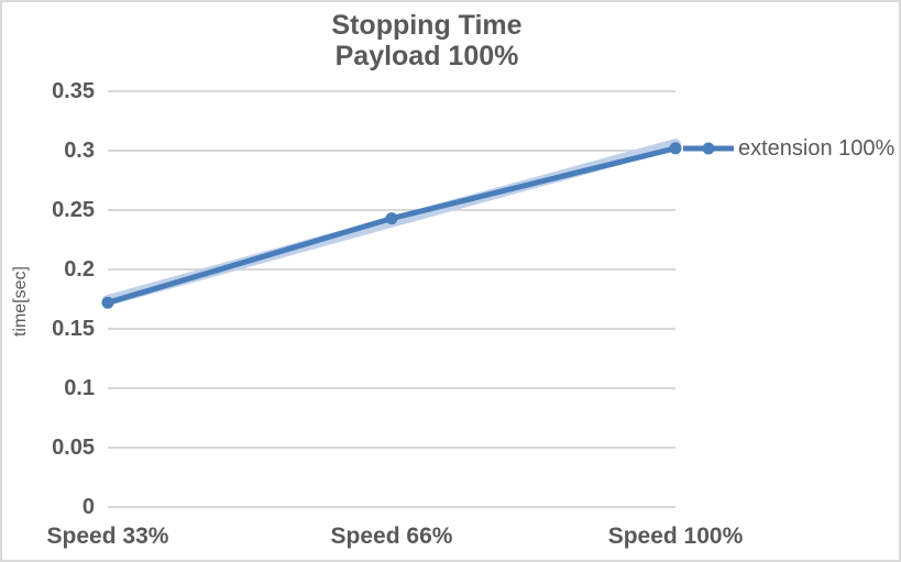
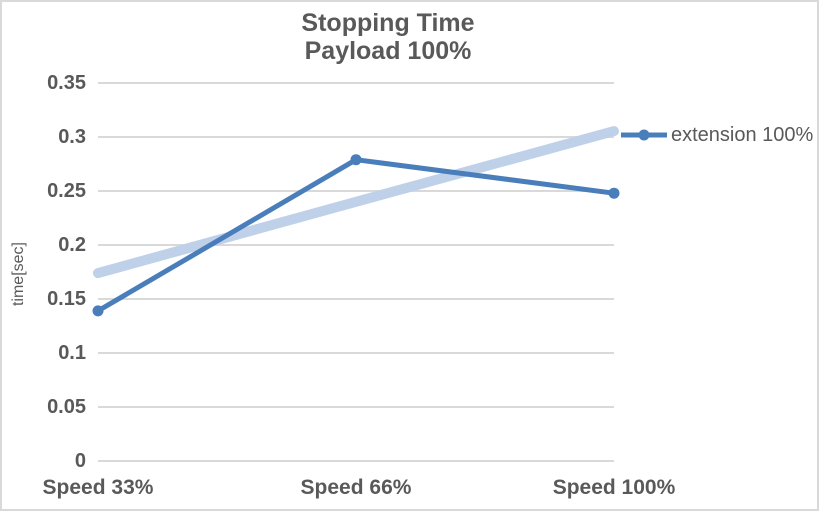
extension 100%/Speed 33%: 0.172 -> 0.139
extension 100%/Speed 66%: 0.243 -> 0.279
extension 100%/Speed 100%: 0.302 -> 0.248
